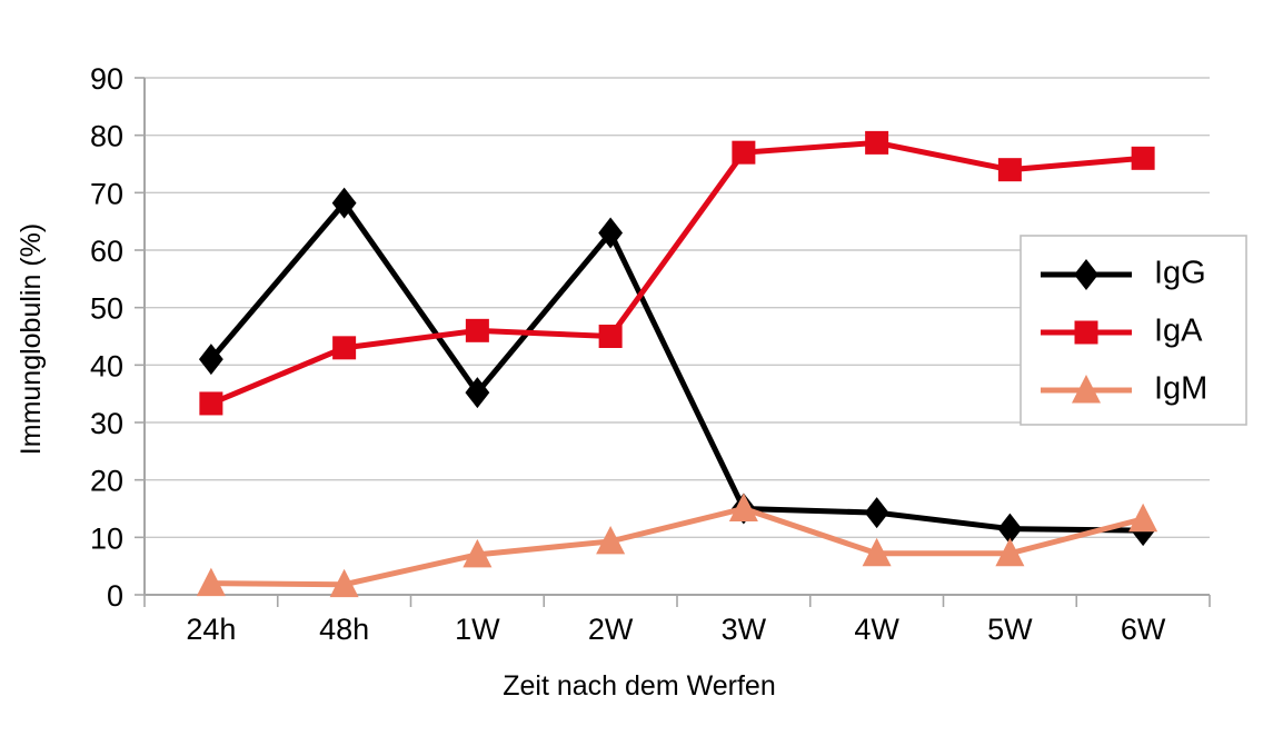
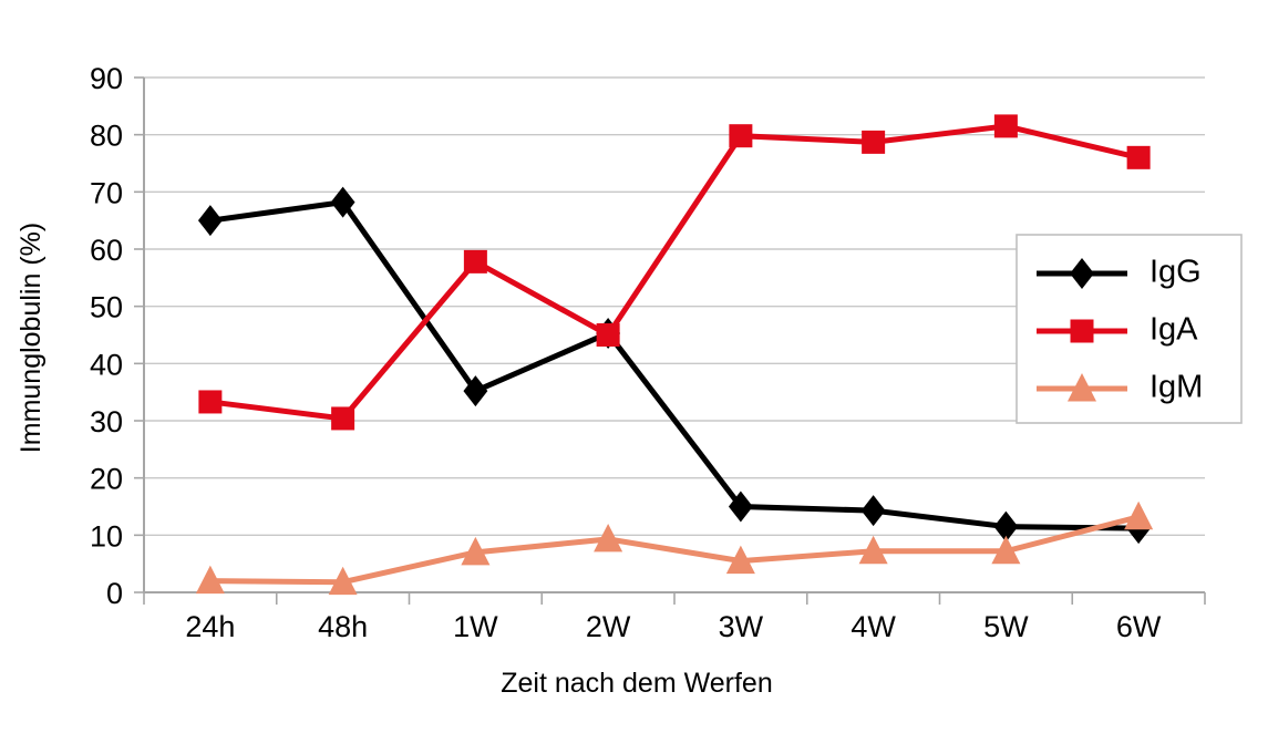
IgG/24h: 41 -> 65
IgA/48h: 43 -> 30
IgA/1W: 46 -> 58
IgG/2W: 63 -> 45
IgA/3W: 77 -> 80
IgM/3W: 15 -> 6
IgA/5W: 74 -> 82
